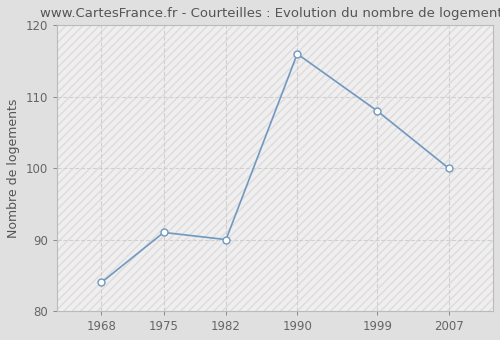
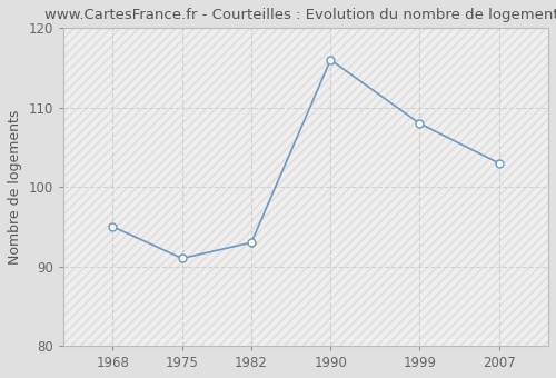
1968: 84 -> 95
1982: 90 -> 93
2007: 100 -> 103
